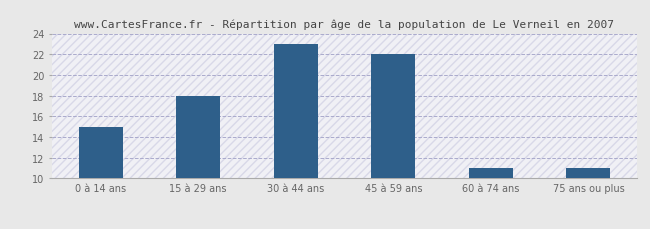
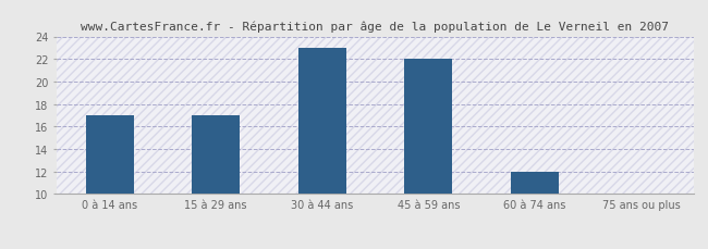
0 à 14 ans: 15 -> 17
15 à 29 ans: 18 -> 17
60 à 74 ans: 11 -> 12
75 ans ou plus: 11 -> 10
